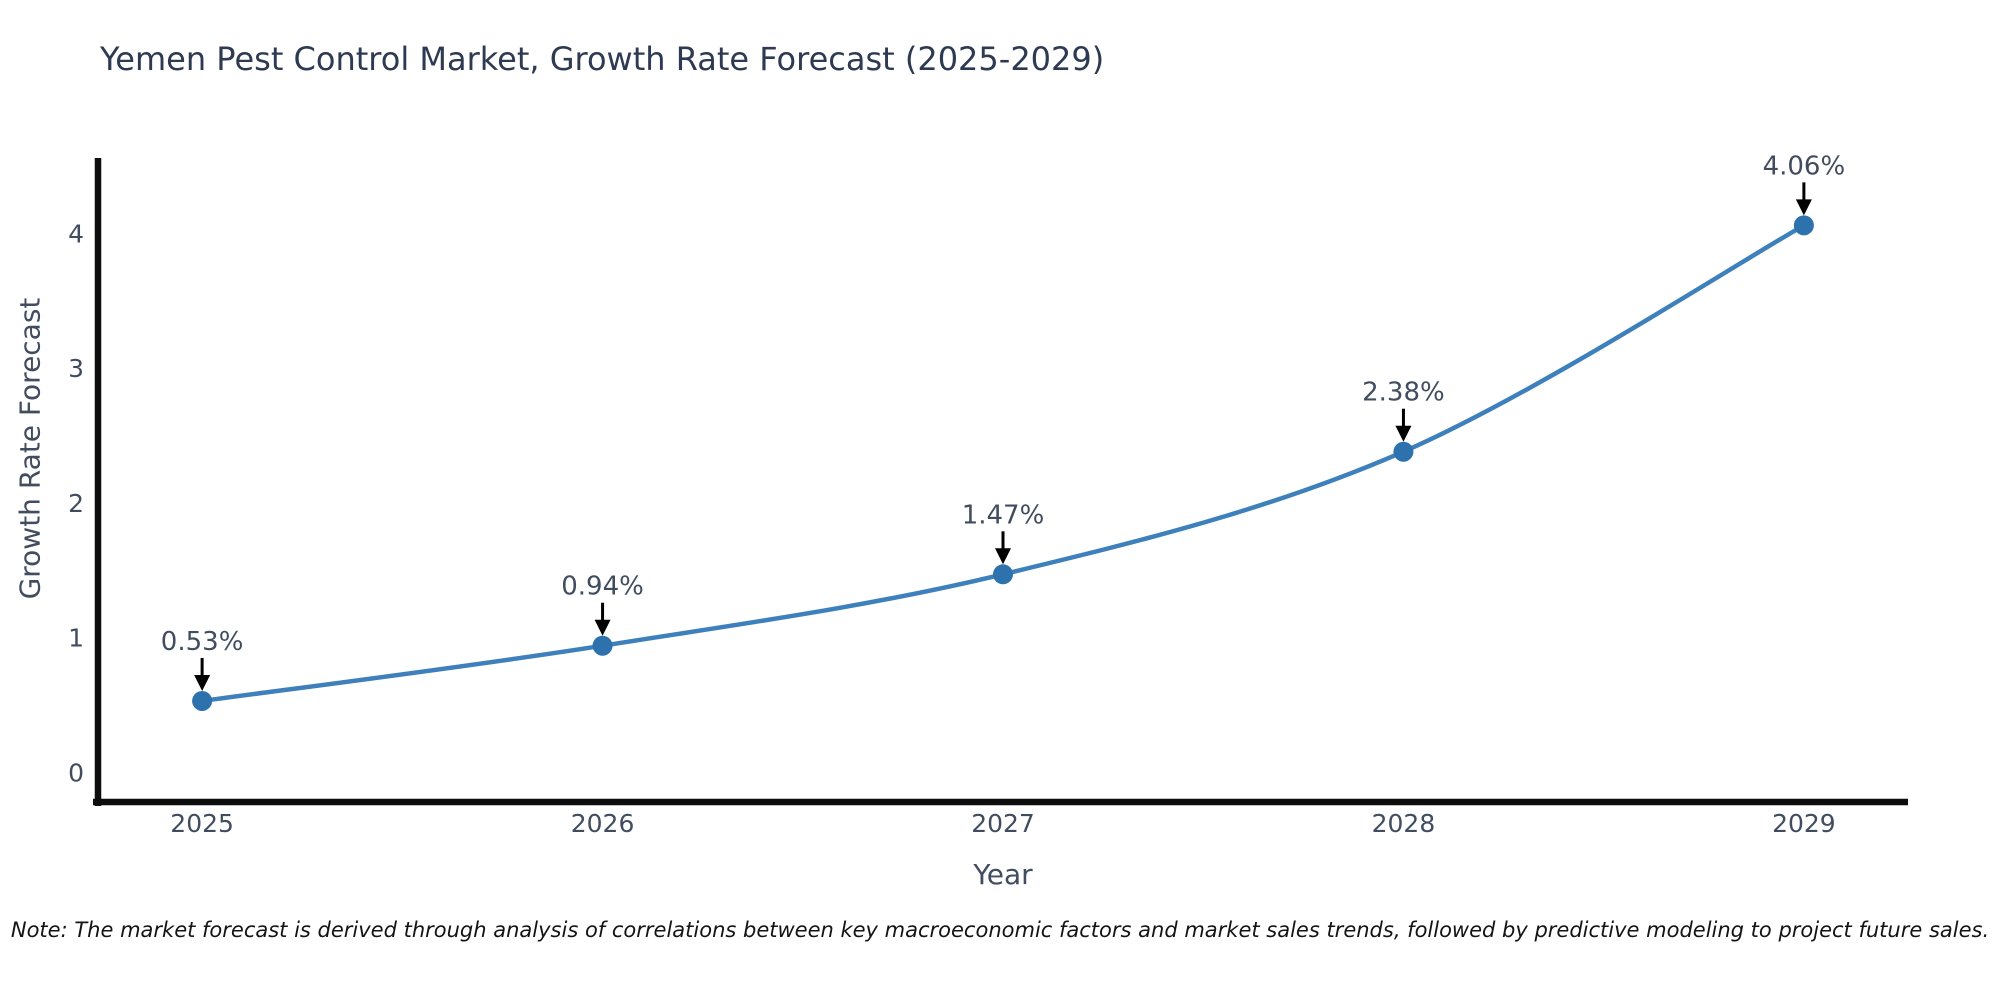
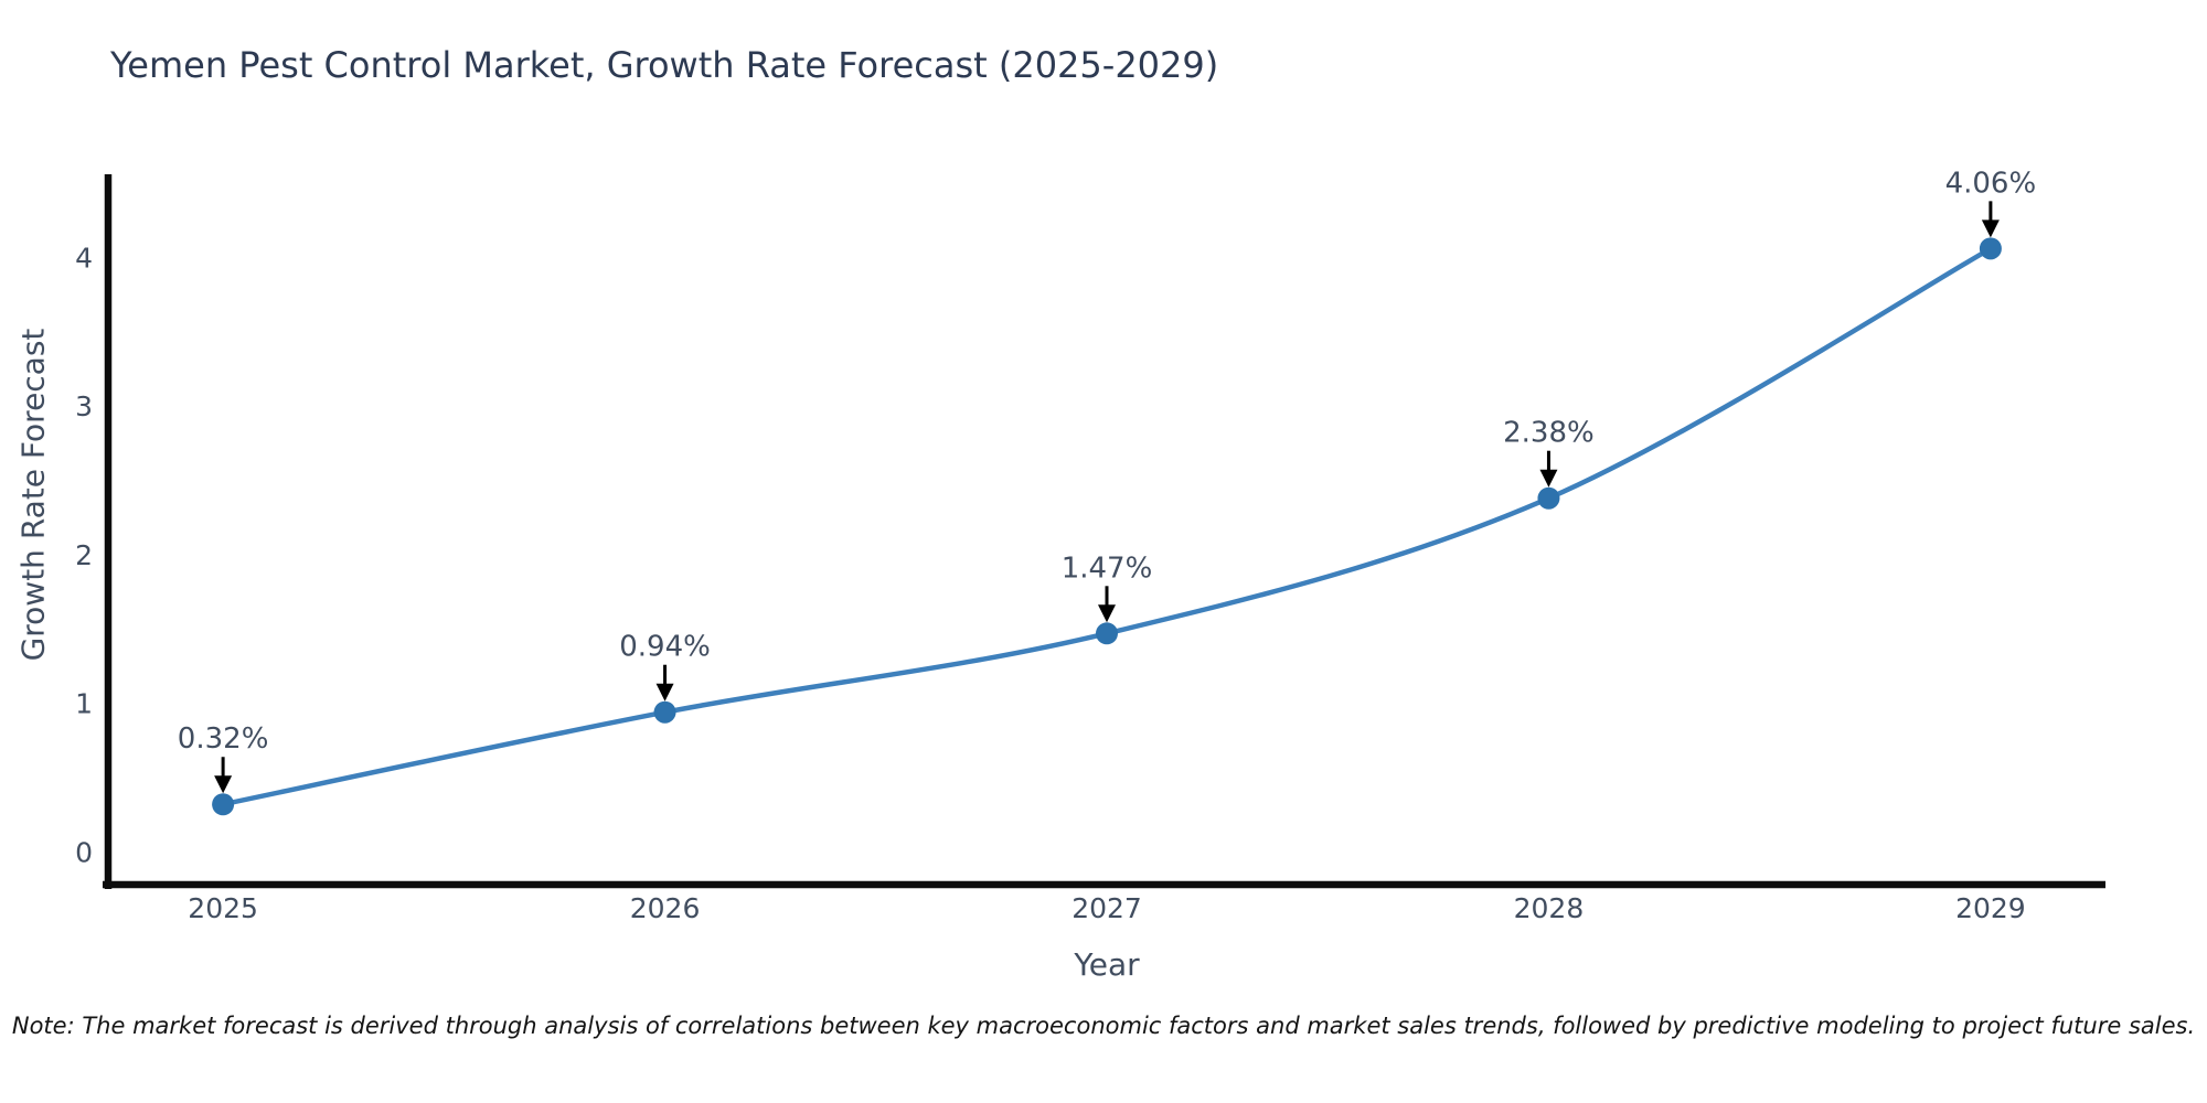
2025: 0.53% -> 0.32%
